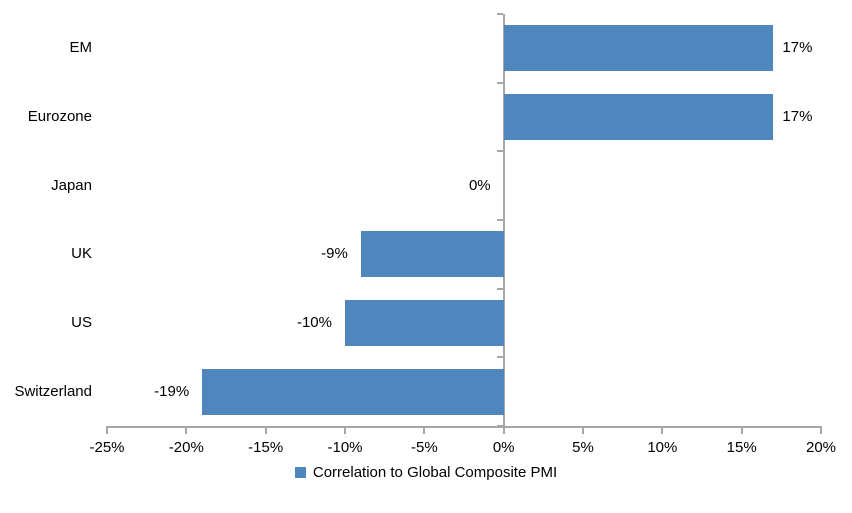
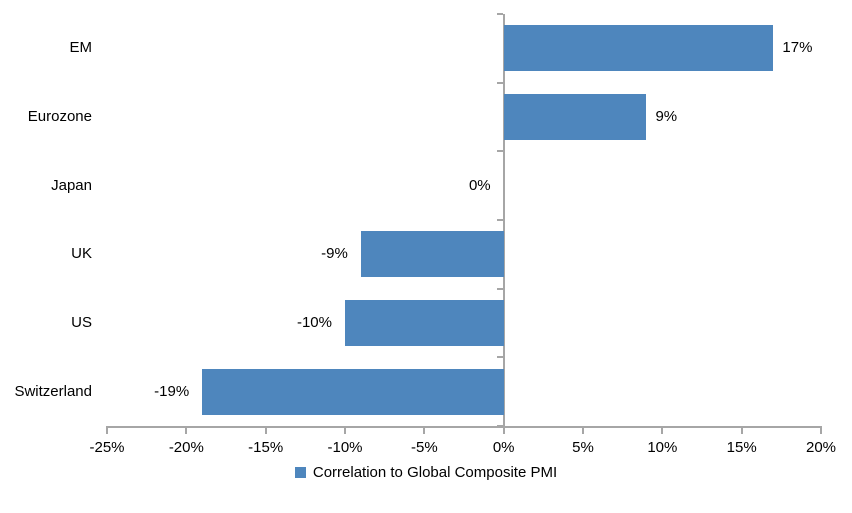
Eurozone: 17% -> 9%
